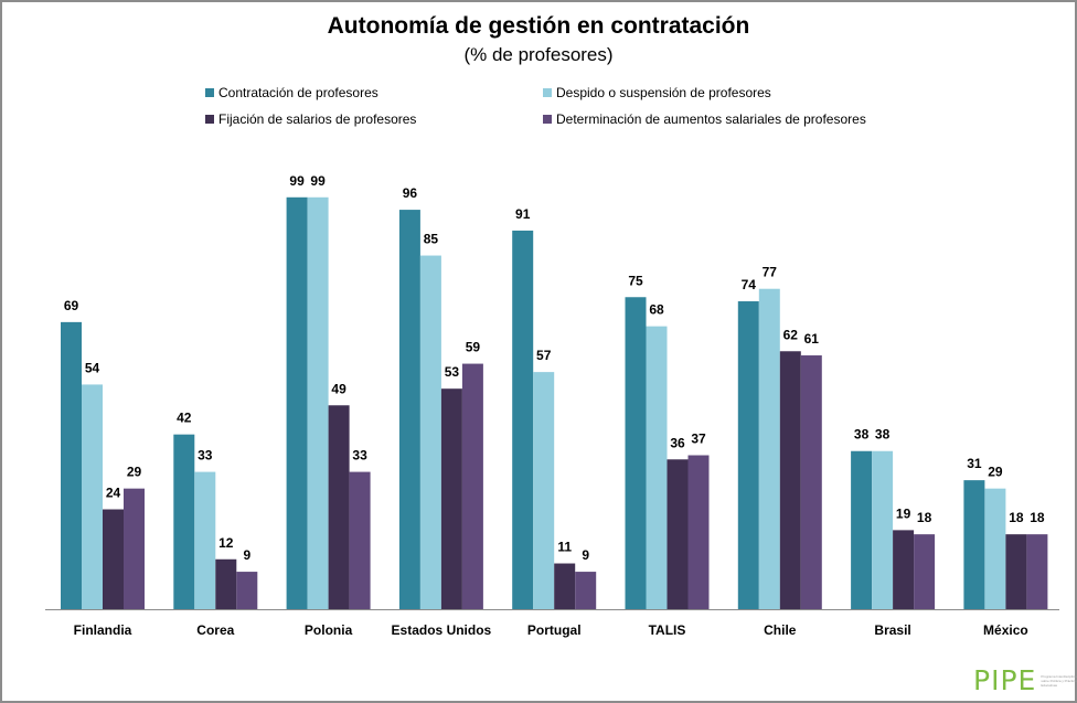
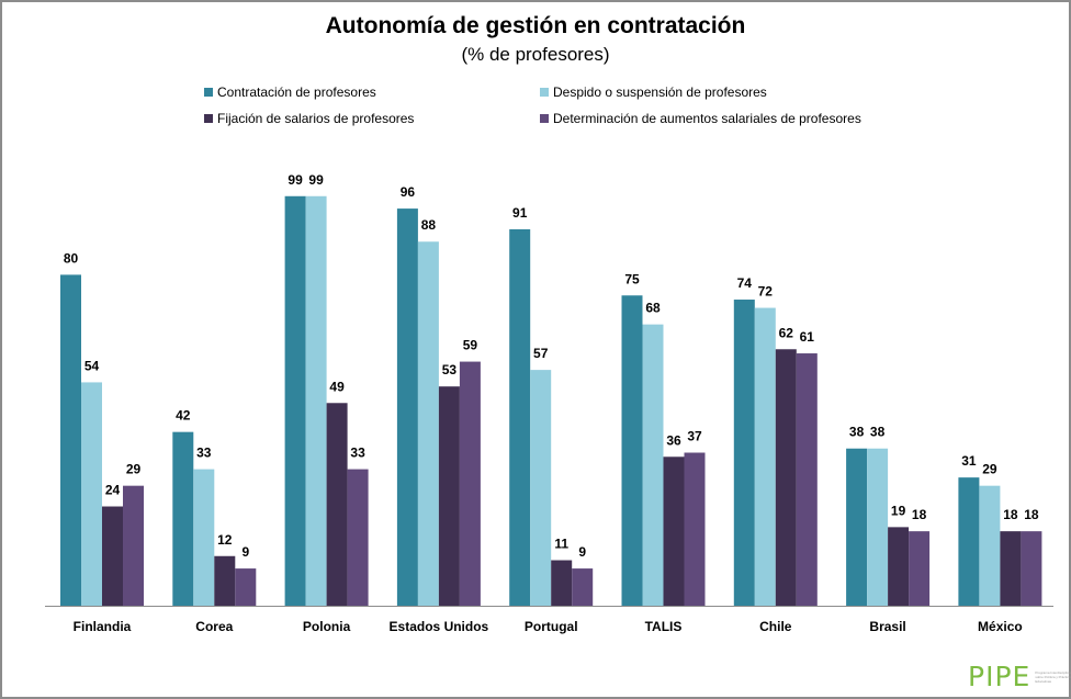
Contratación de profesores/Finlandia: 69 -> 80
Despido o suspensión de profesores/Estados Unidos: 85 -> 88
Despido o suspensión de profesores/Chile: 77 -> 72
